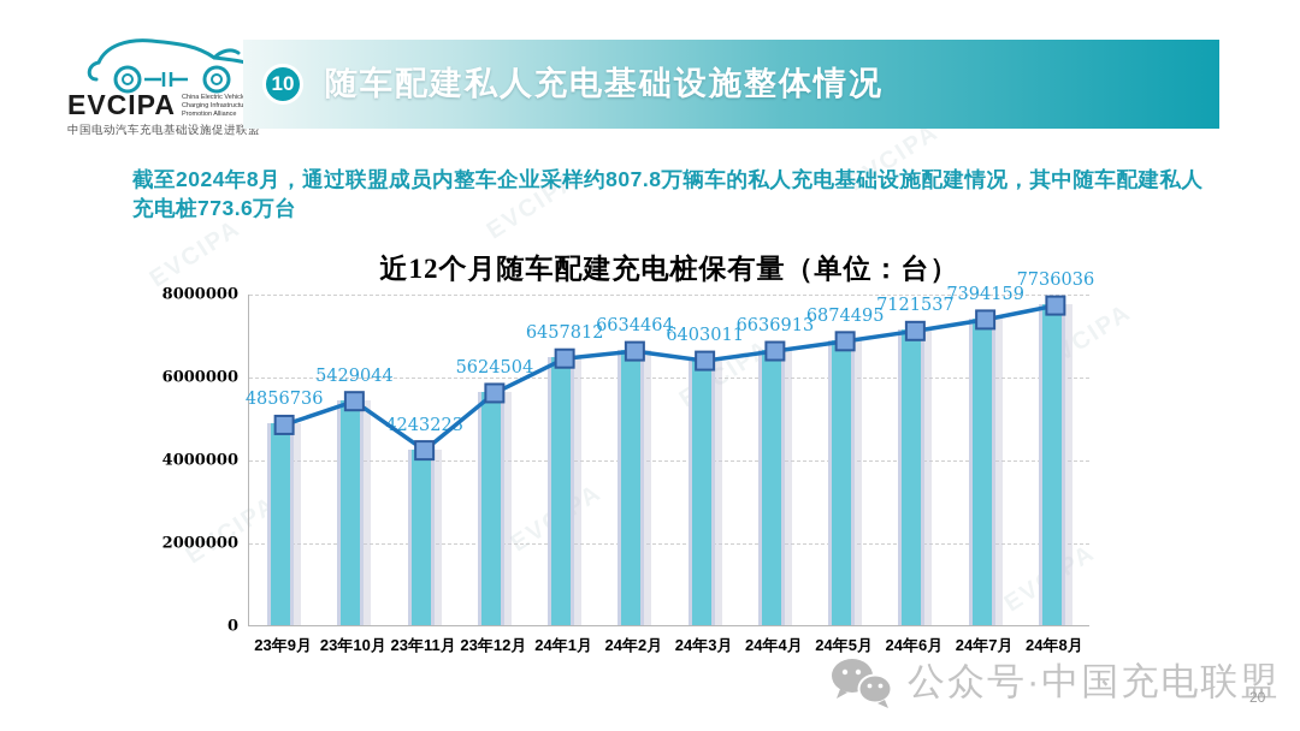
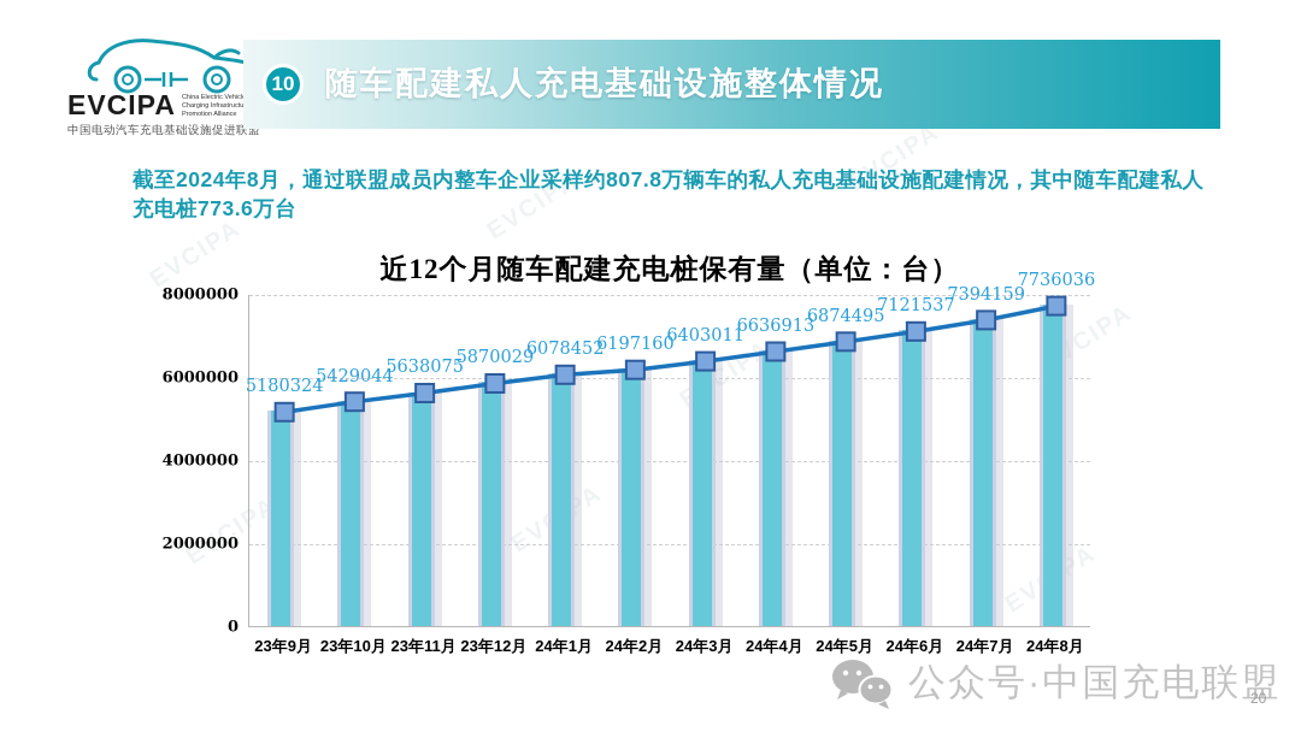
23年9月: 4856736 -> 5180324
23年11月: 4243223 -> 5638075
23年12月: 5624504 -> 5870029
24年1月: 6457812 -> 6078452
24年2月: 6634464 -> 6197160
